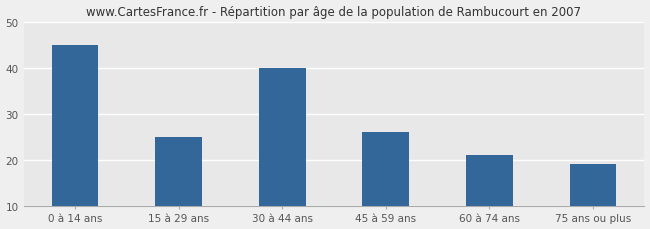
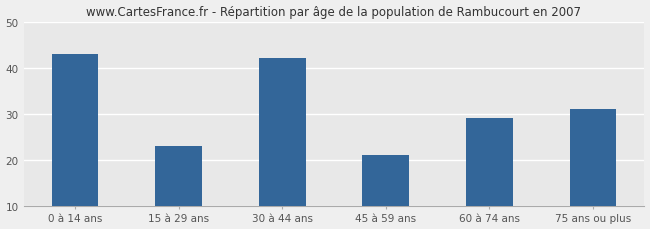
0 à 14 ans: 45 -> 43
15 à 29 ans: 25 -> 23
30 à 44 ans: 40 -> 42
45 à 59 ans: 26 -> 21
60 à 74 ans: 21 -> 29
75 ans ou plus: 19 -> 31
